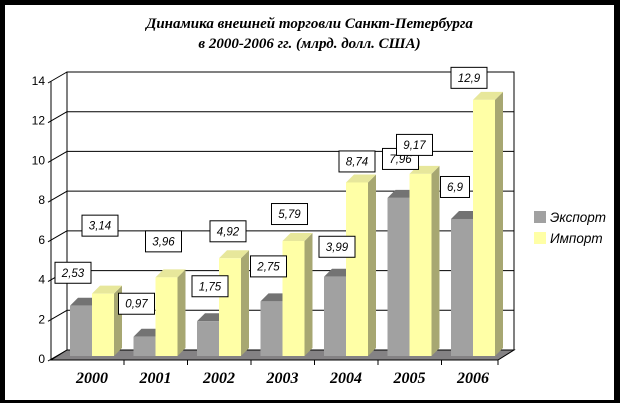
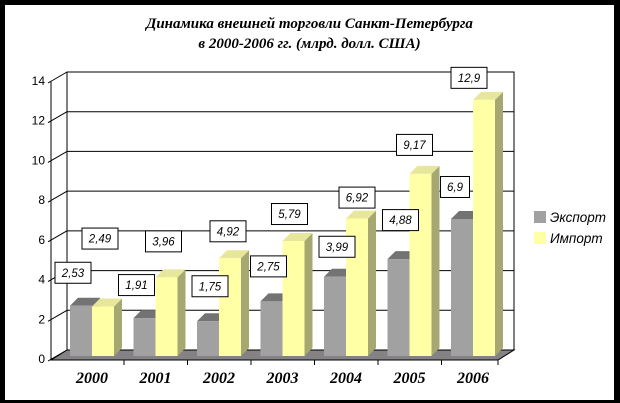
Импорт/2000: 3,14 -> 2,49
Экспорт/2001: 0,97 -> 1,91
Импорт/2004: 8,74 -> 6,92
Экспорт/2005: 7,96 -> 4,88
